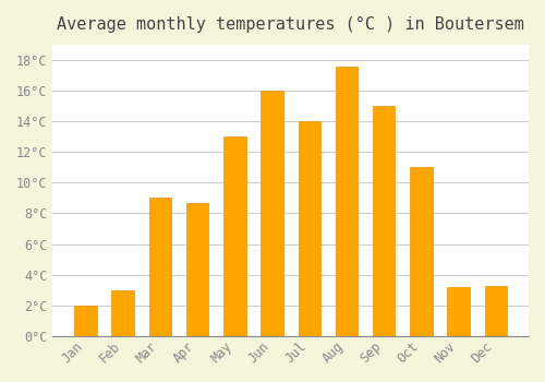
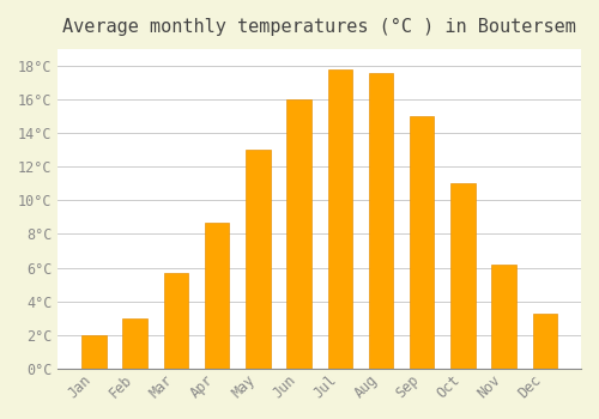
Mar: 9.0°C -> 5.7°C
Jul: 14.0°C -> 17.8°C
Nov: 3.2°C -> 6.2°C
